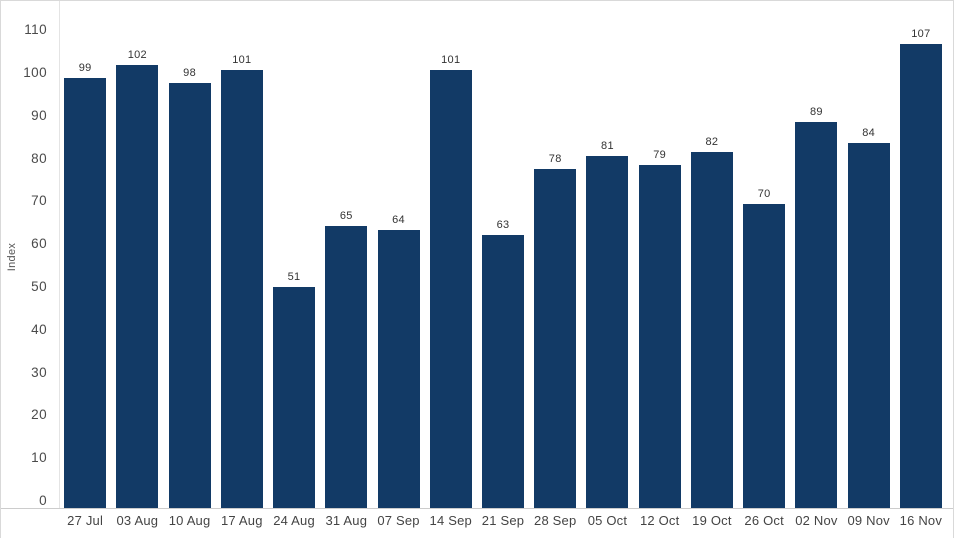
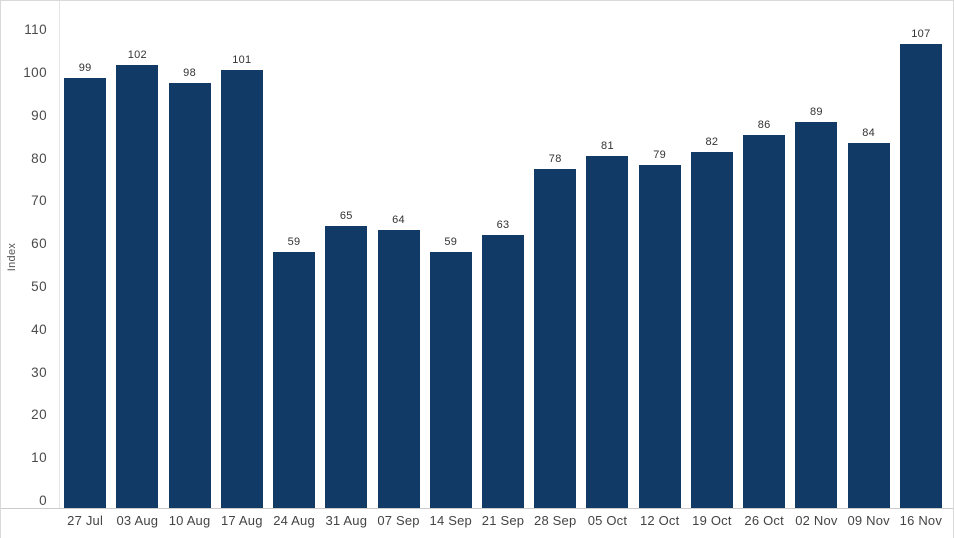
24 Aug: 51 -> 59
14 Sep: 101 -> 59
26 Oct: 70 -> 86
